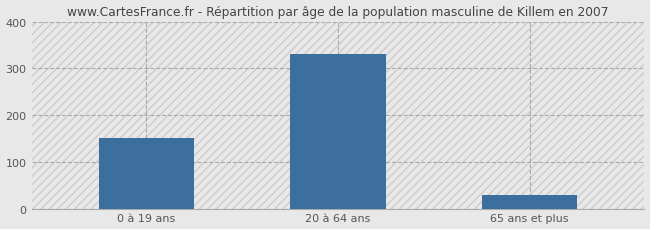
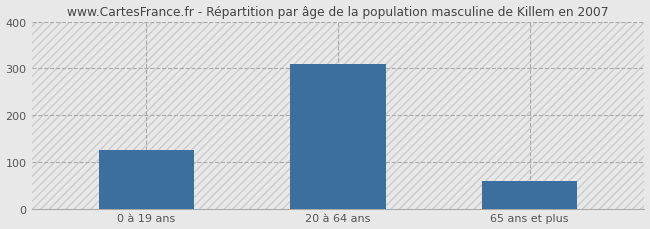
0 à 19 ans: 150 -> 125
20 à 64 ans: 330 -> 310
65 ans et plus: 30 -> 60
